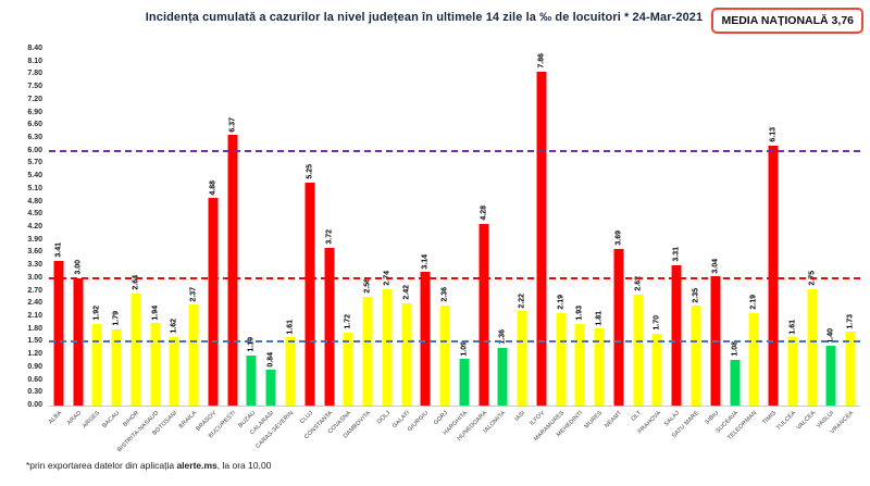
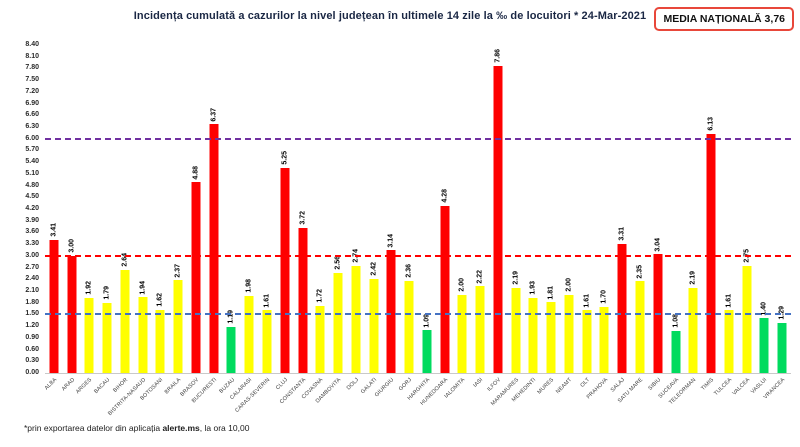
CALARASI: 0.84 -> 1.98
IALOMITA: 1.36 -> 2.00
NEAMT: 3.69 -> 2.00
OLT: 2.62 -> 1.61
VRANCEA: 1.73 -> 1.29
